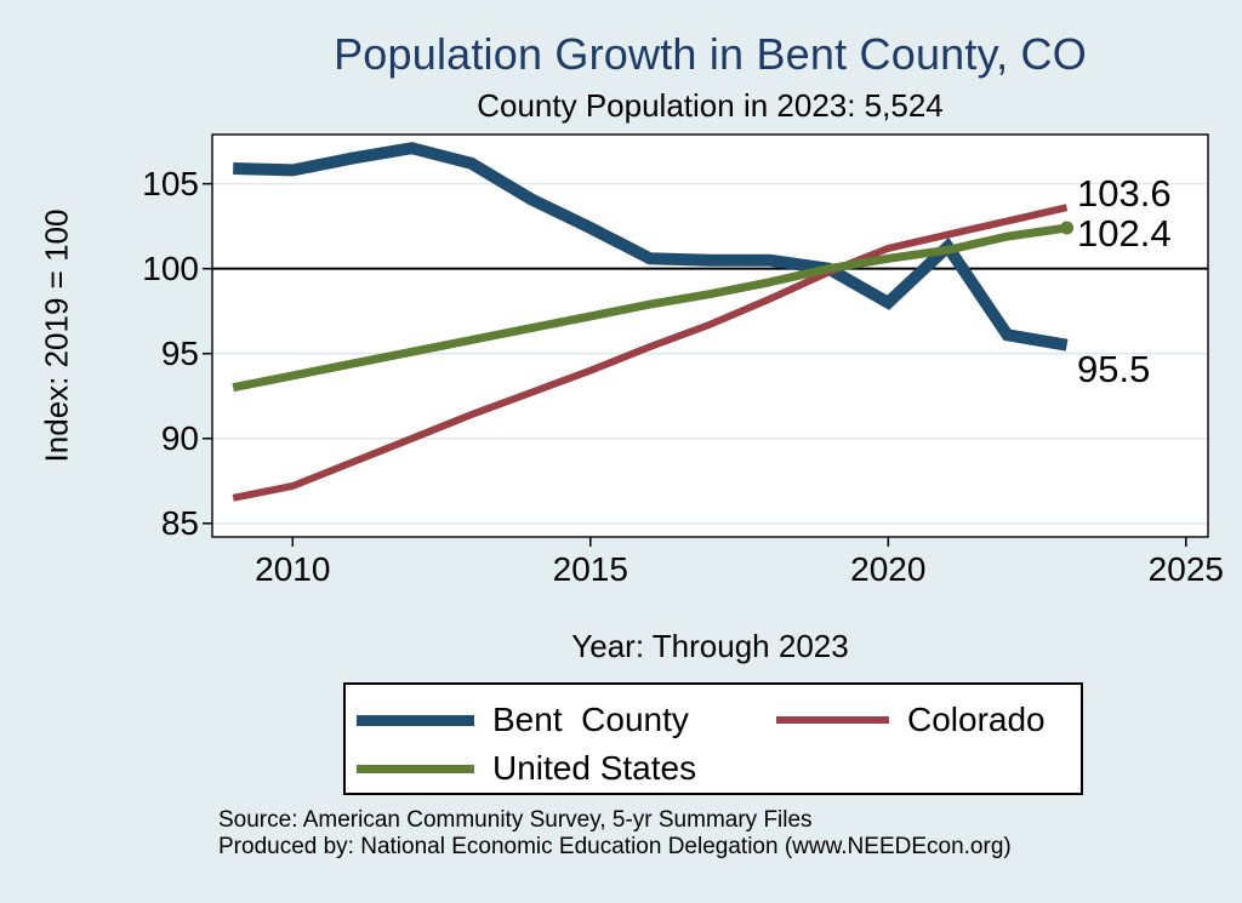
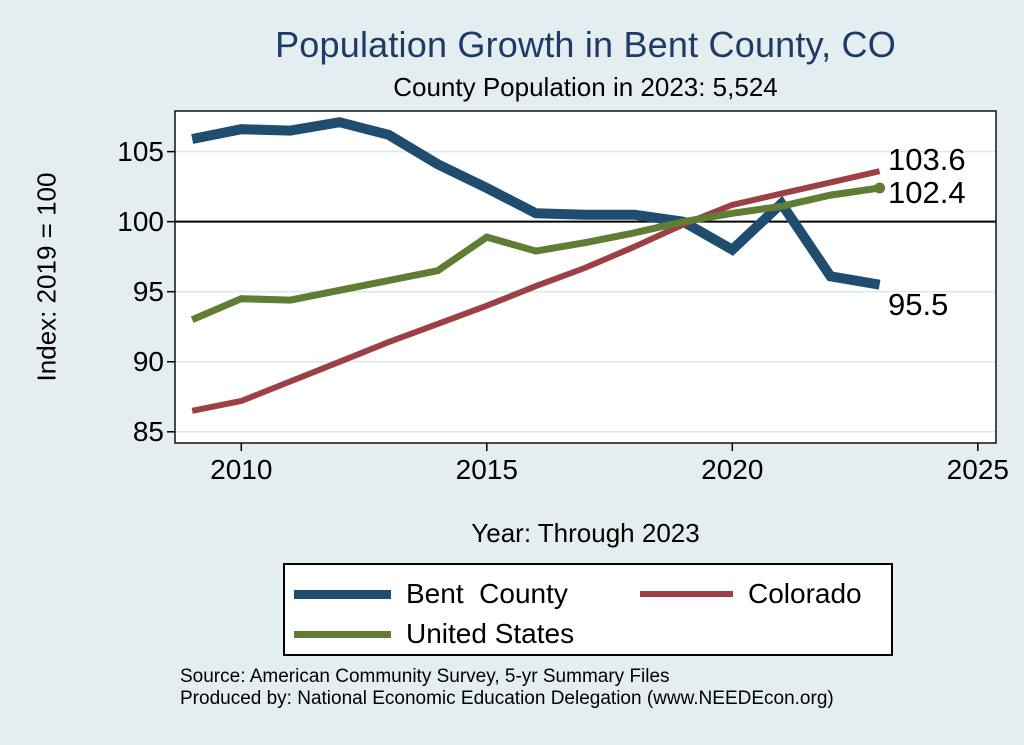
Bent County/2010: 105.8 -> 106.6
United States/2010: 93.7 -> 94.5
United States/2015: 97.2 -> 98.9
